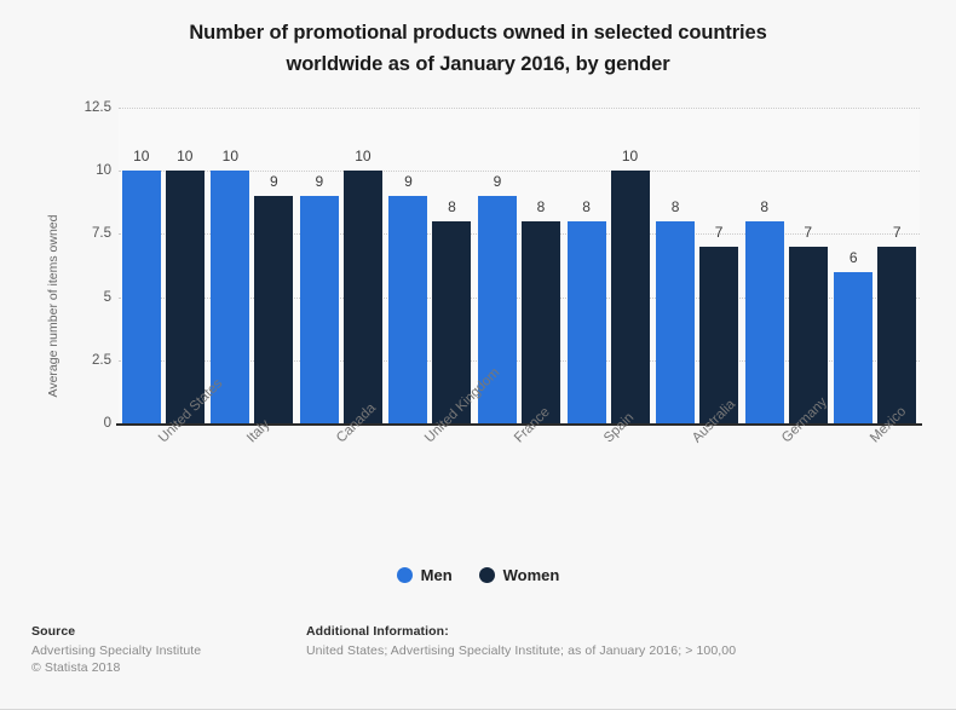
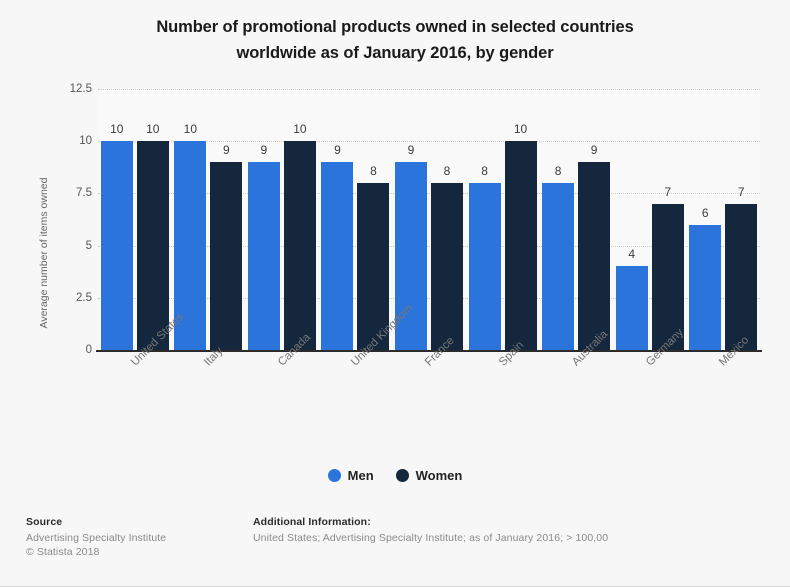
Women/Australia: 7 -> 9
Men/Germany: 8 -> 4
